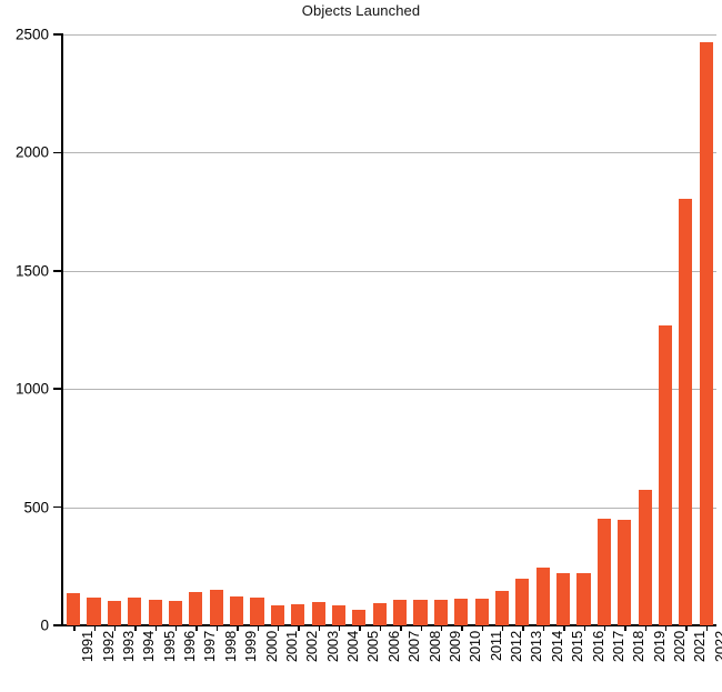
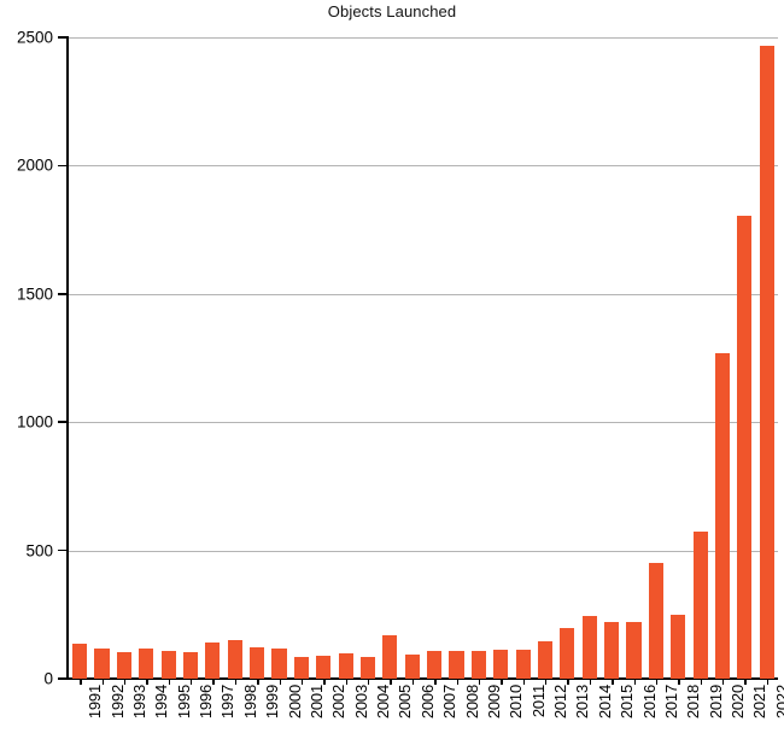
2005: 70 -> 170
2018: 450 -> 250
